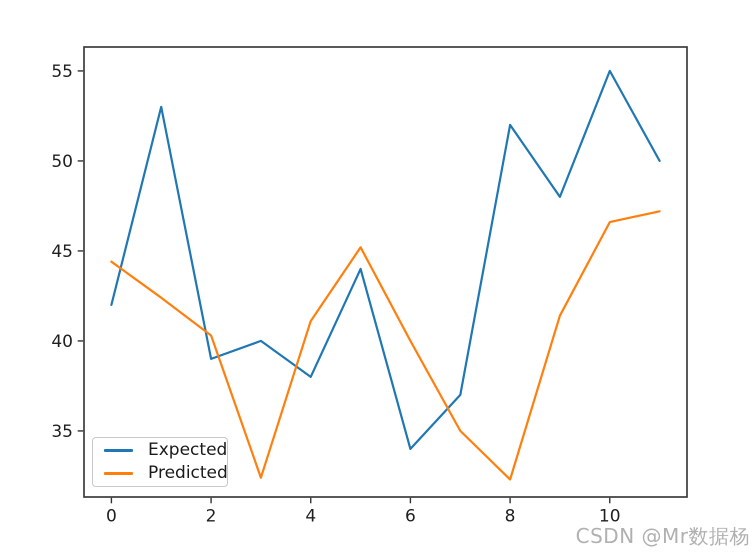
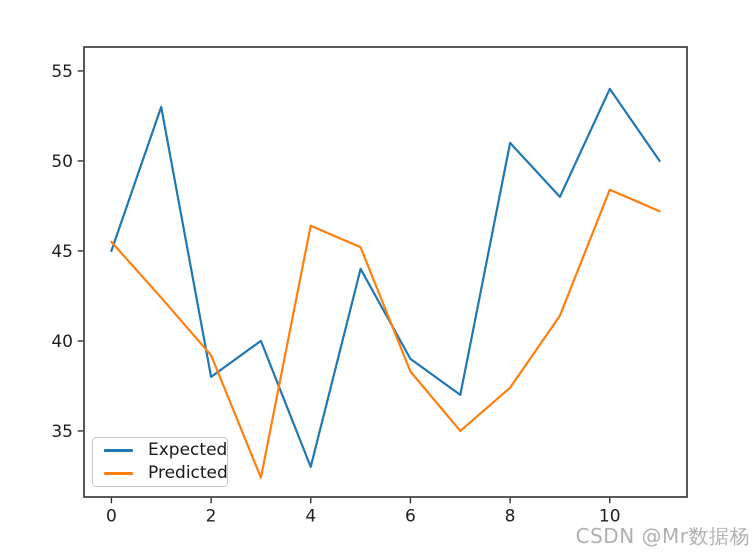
Expected/0: 42 -> 45
Predicted/0: 44.4 -> 45.5
Expected/2: 39 -> 38
Predicted/2: 40.3 -> 39.2
Expected/4: 38 -> 33
Predicted/4: 41.1 -> 46.4
Expected/6: 34 -> 39
Predicted/6: 40.0 -> 38.3
Expected/8: 52 -> 51
Predicted/8: 32.3 -> 37.4
Expected/10: 55 -> 54
Predicted/10: 46.6 -> 48.4
